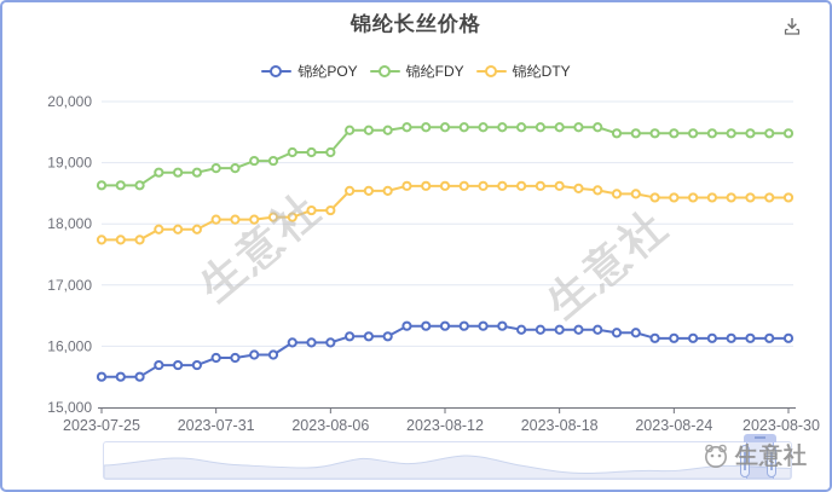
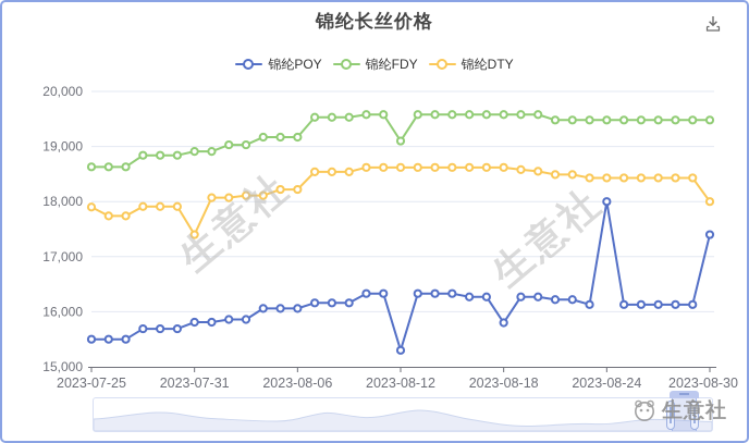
锦纶DTY/2023-07-25: 17700 -> 17900
锦纶DTY/2023-07-31: 18100 -> 17400
锦纶POY/2023-08-12: 16300 -> 15300
锦纶FDY/2023-08-12: 19600 -> 19100
锦纶POY/2023-08-18: 16300 -> 15800
锦纶POY/2023-08-24: 16100 -> 18000
锦纶POY/2023-08-30: 16100 -> 17400
锦纶DTY/2023-08-30: 18400 -> 18000
